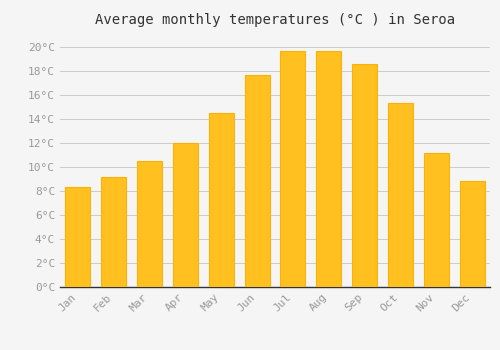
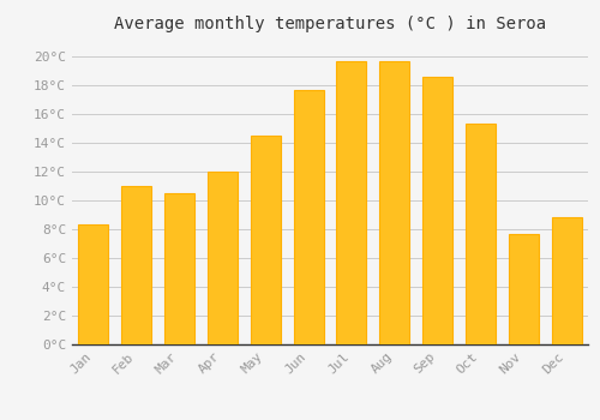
Feb: 9.2°C -> 11.0°C
Nov: 11.2°C -> 7.7°C
